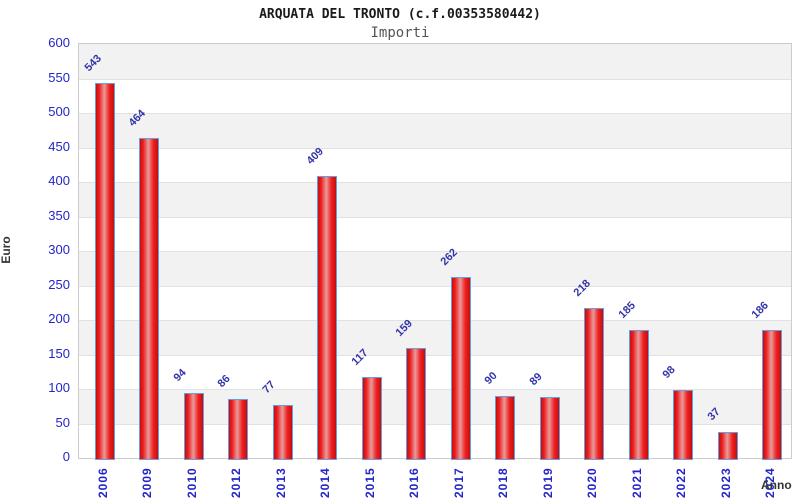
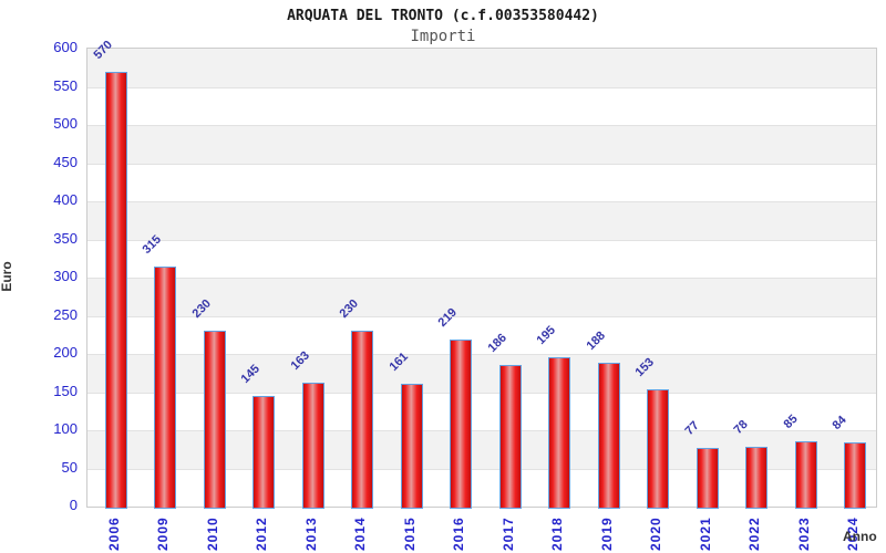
2006: 543 -> 570
2009: 464 -> 315
2010: 94 -> 230
2012: 86 -> 145
2013: 77 -> 163
2014: 409 -> 230
2015: 117 -> 161
2016: 159 -> 219
2017: 262 -> 186
2018: 90 -> 195
2019: 89 -> 188
2020: 218 -> 153
2021: 185 -> 77
2022: 98 -> 78
2023: 37 -> 85
2024: 186 -> 84
